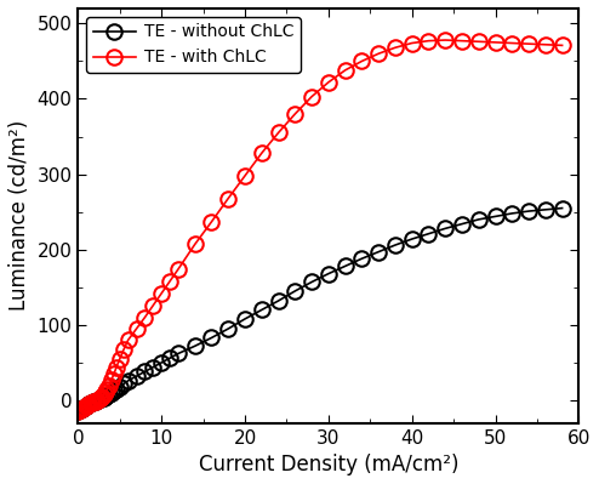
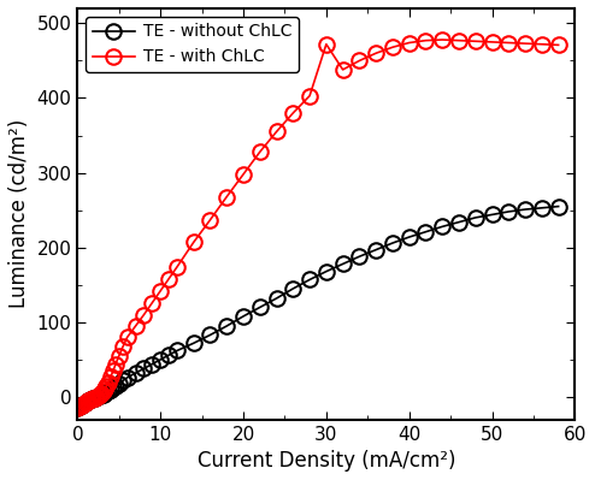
TE - with ChLC/30: 422 -> 472
